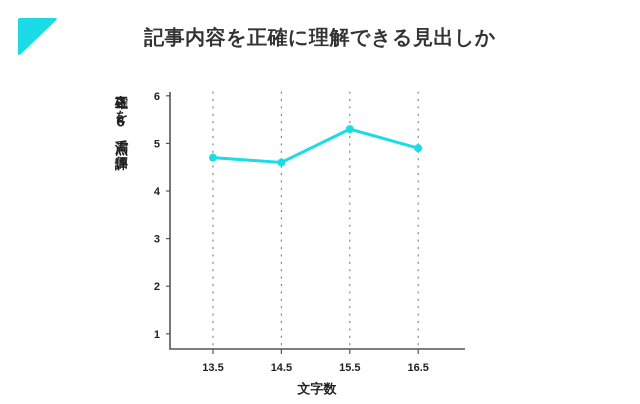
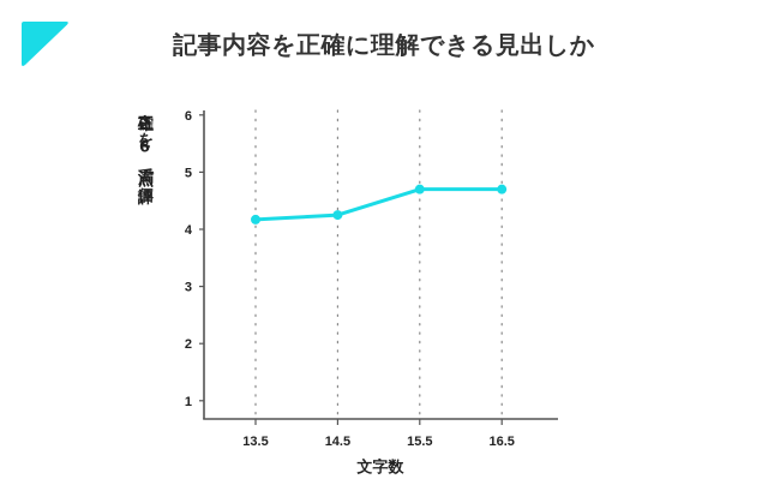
13.5: 4.7 -> 4.2
14.5: 4.6 -> 4.2
15.5: 5.3 -> 4.7
16.5: 4.9 -> 4.7
